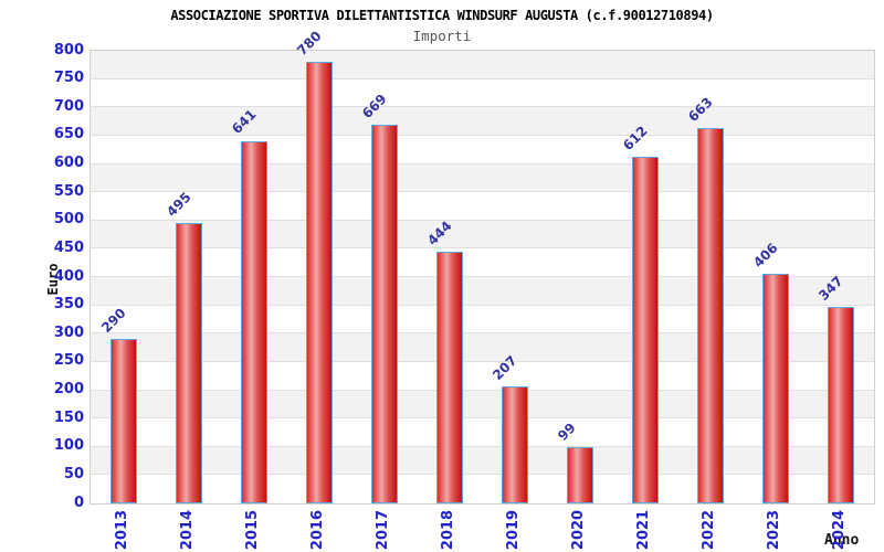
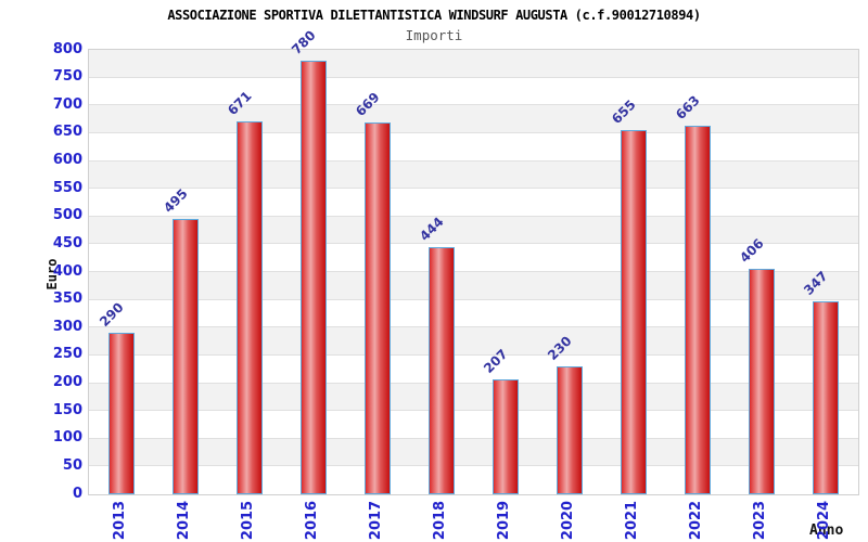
2015: 641 -> 671
2020: 99 -> 230
2021: 612 -> 655
